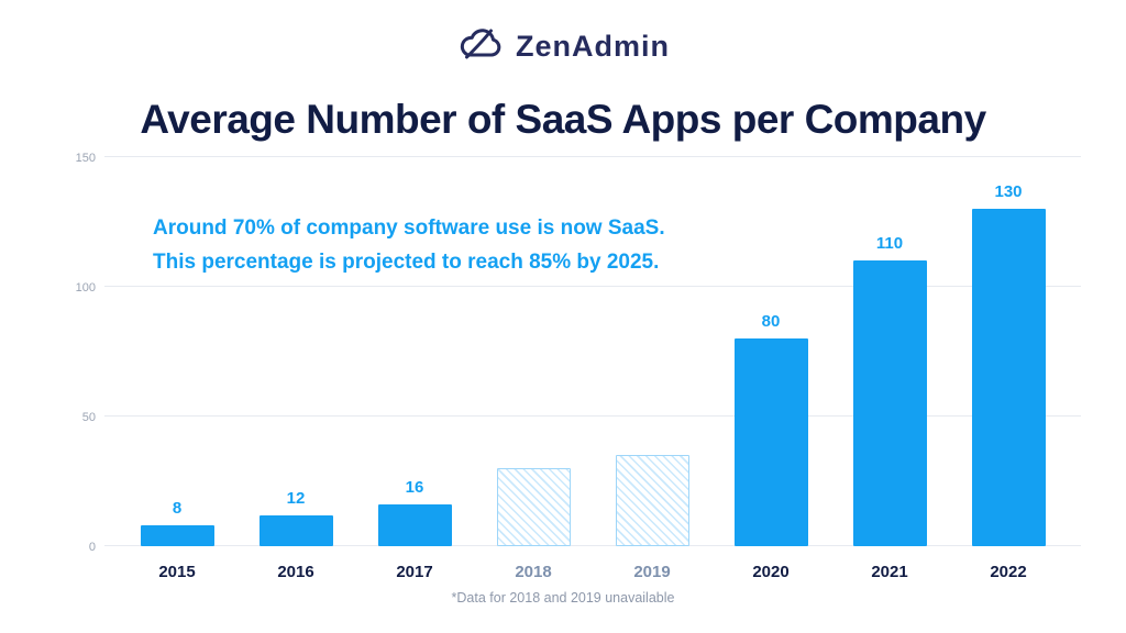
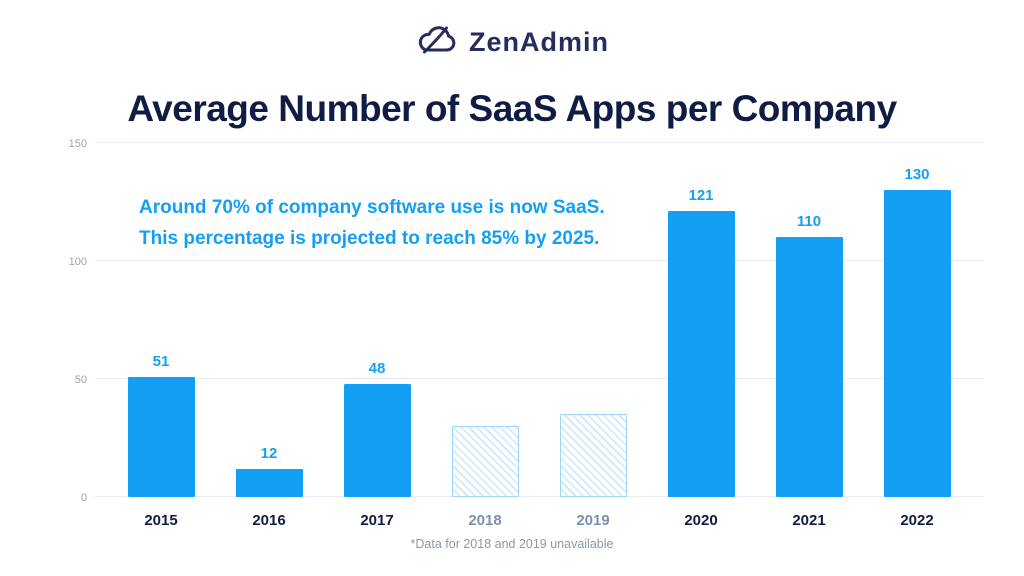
2015: 8 -> 51
2017: 16 -> 48
2020: 80 -> 121
